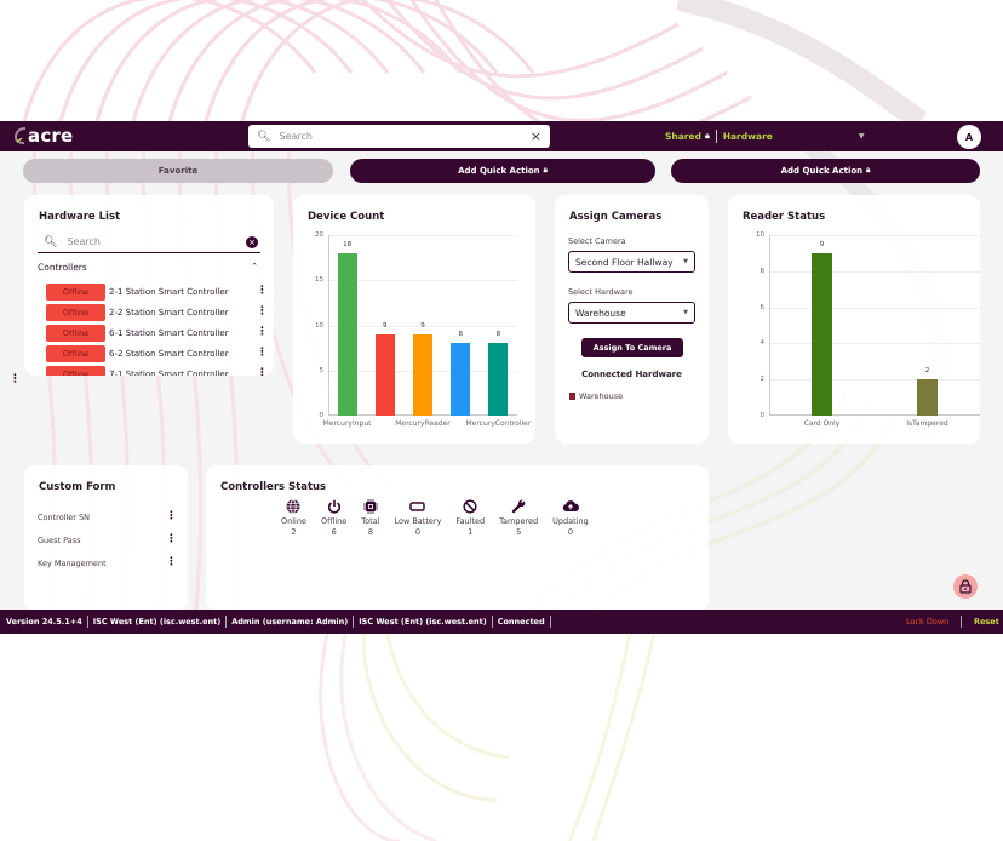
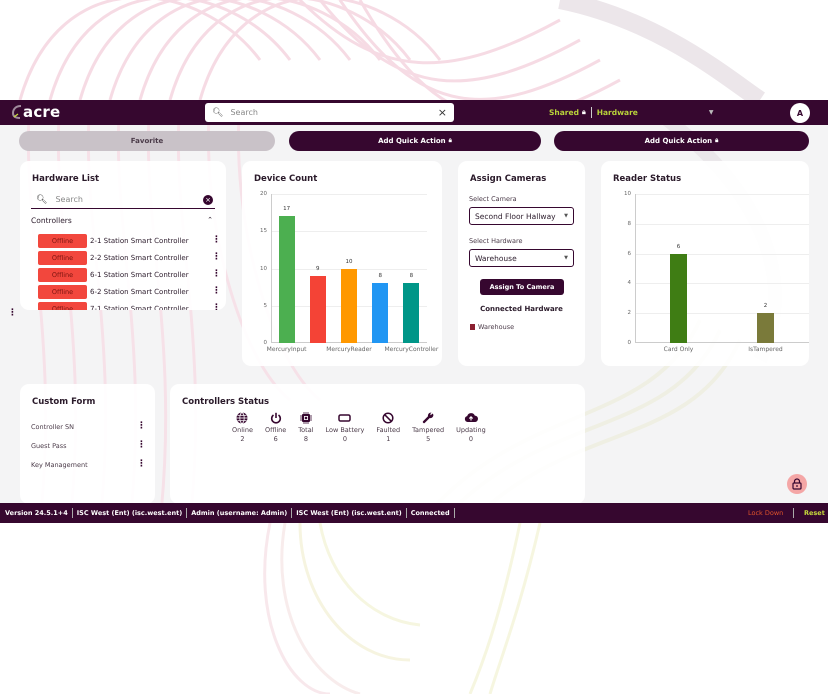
Device Count/MercuryInput: 18 -> 17
Device Count/MercuryReader: 9 -> 10
Reader Status/Card Only: 9 -> 6
